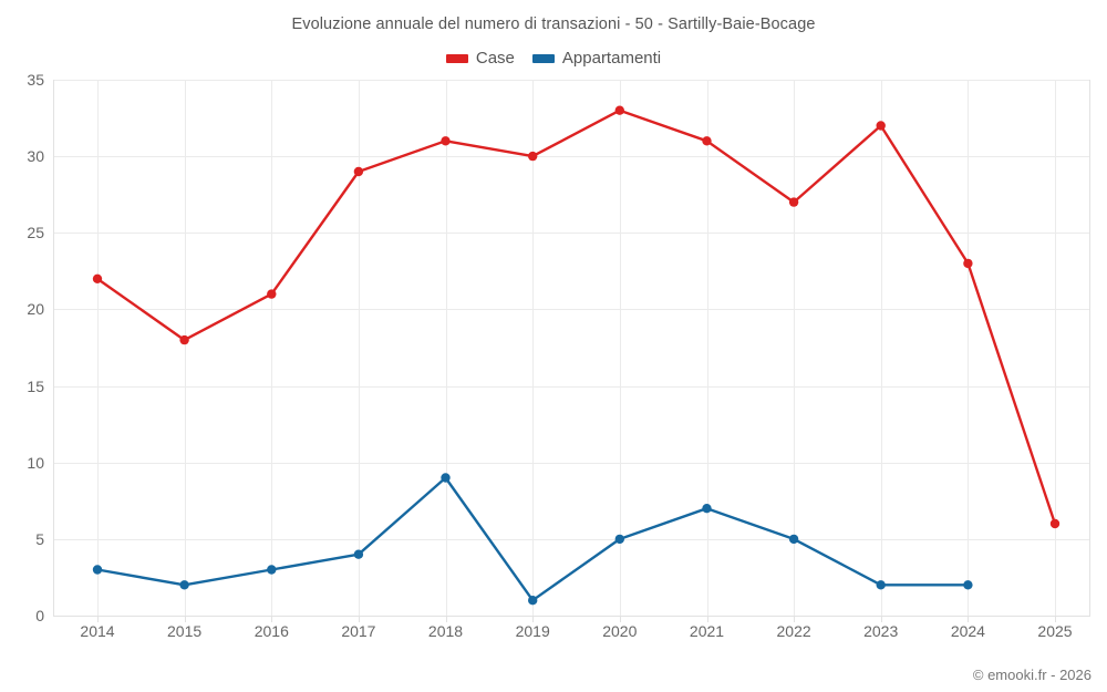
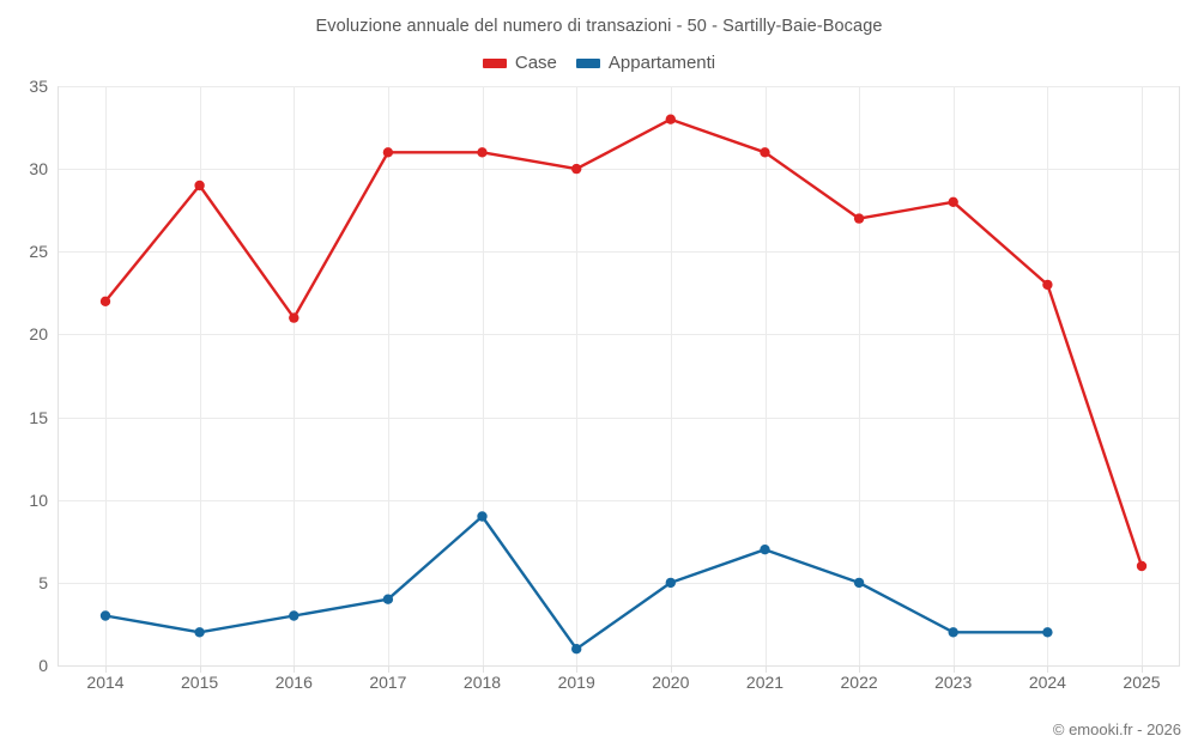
Case/2015: 18 -> 29
Case/2017: 29 -> 31
Case/2023: 32 -> 28
